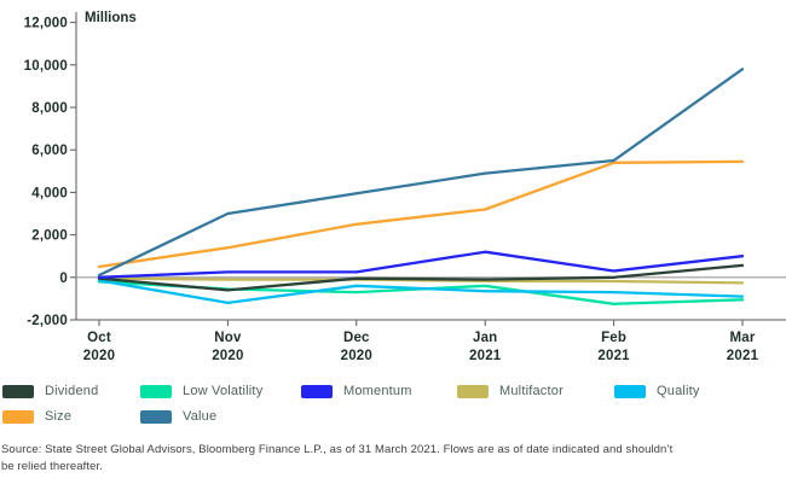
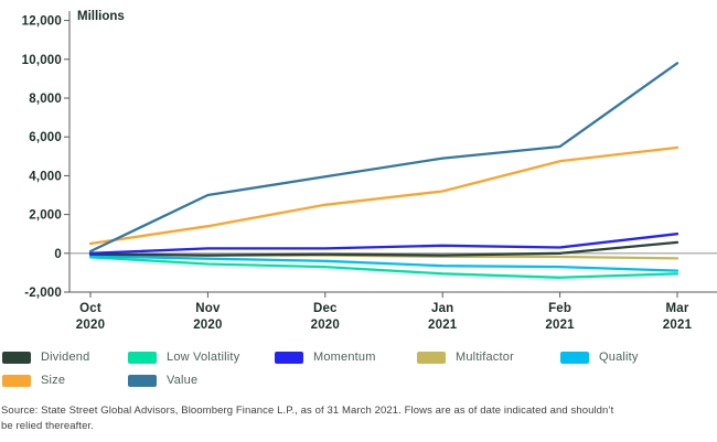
Dividend/Nov 2020: -600 -> -100
Quality/Nov 2020: -1200 -> -300
Low Volatility/Jan 2021: -400 -> -1000
Momentum/Jan 2021: 1200 -> 400
Size/Feb 2021: 5400 -> 4800
